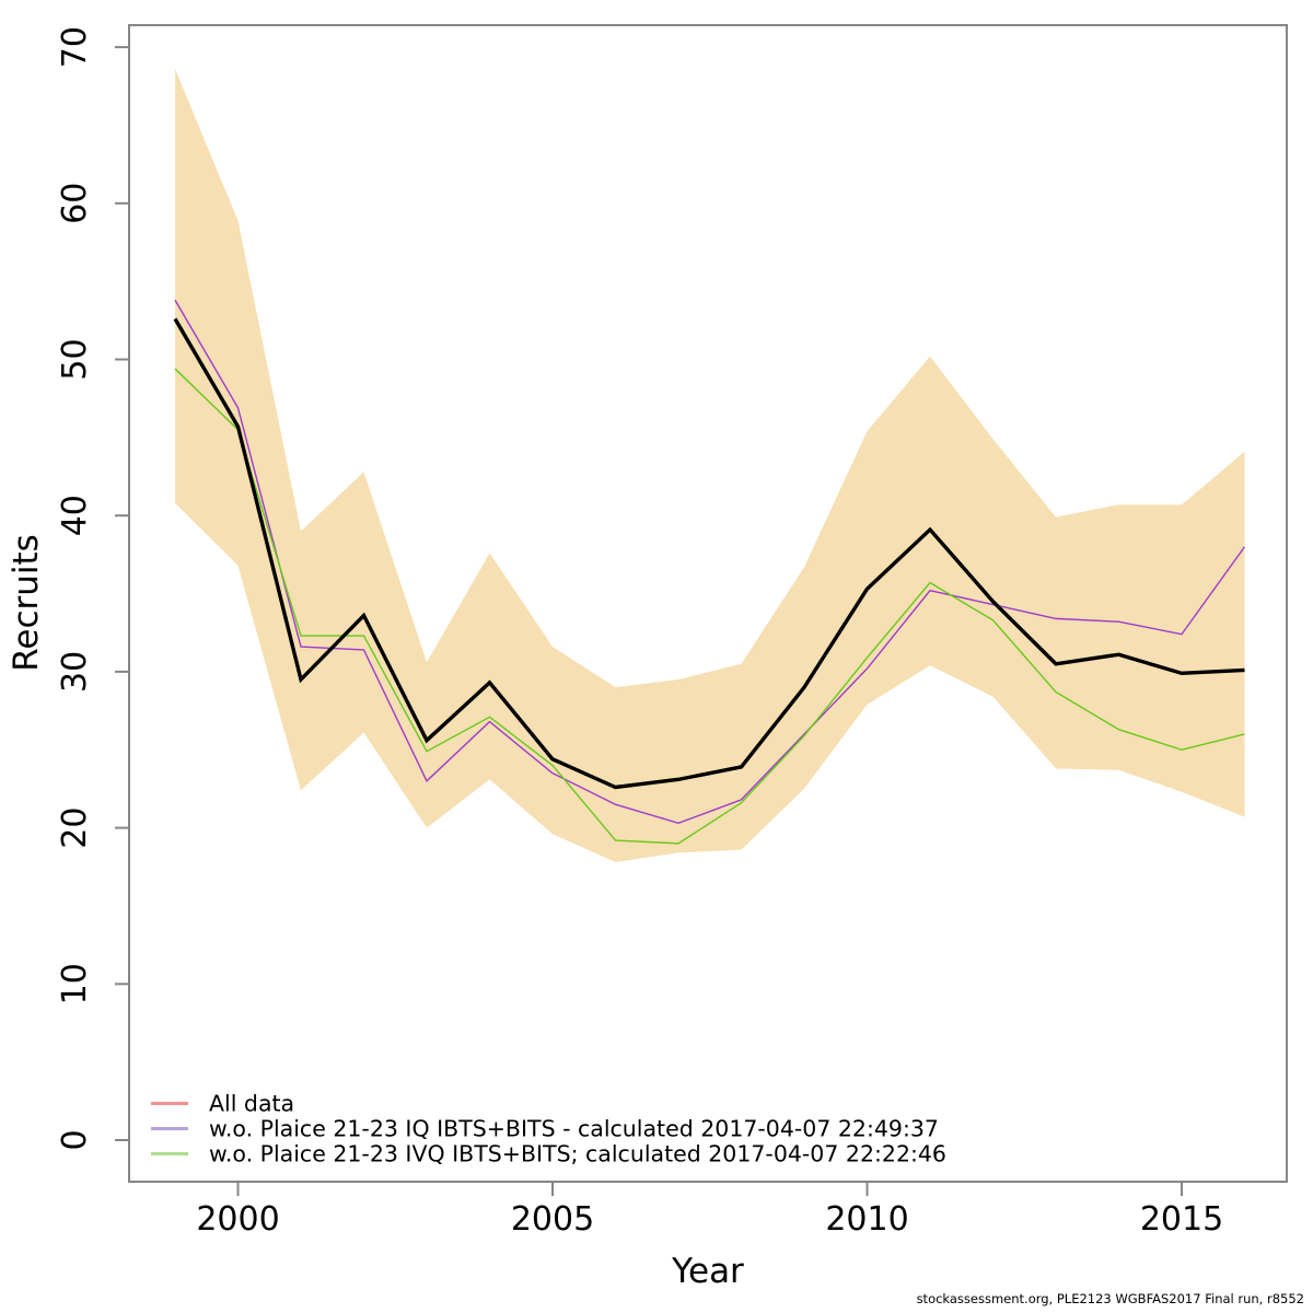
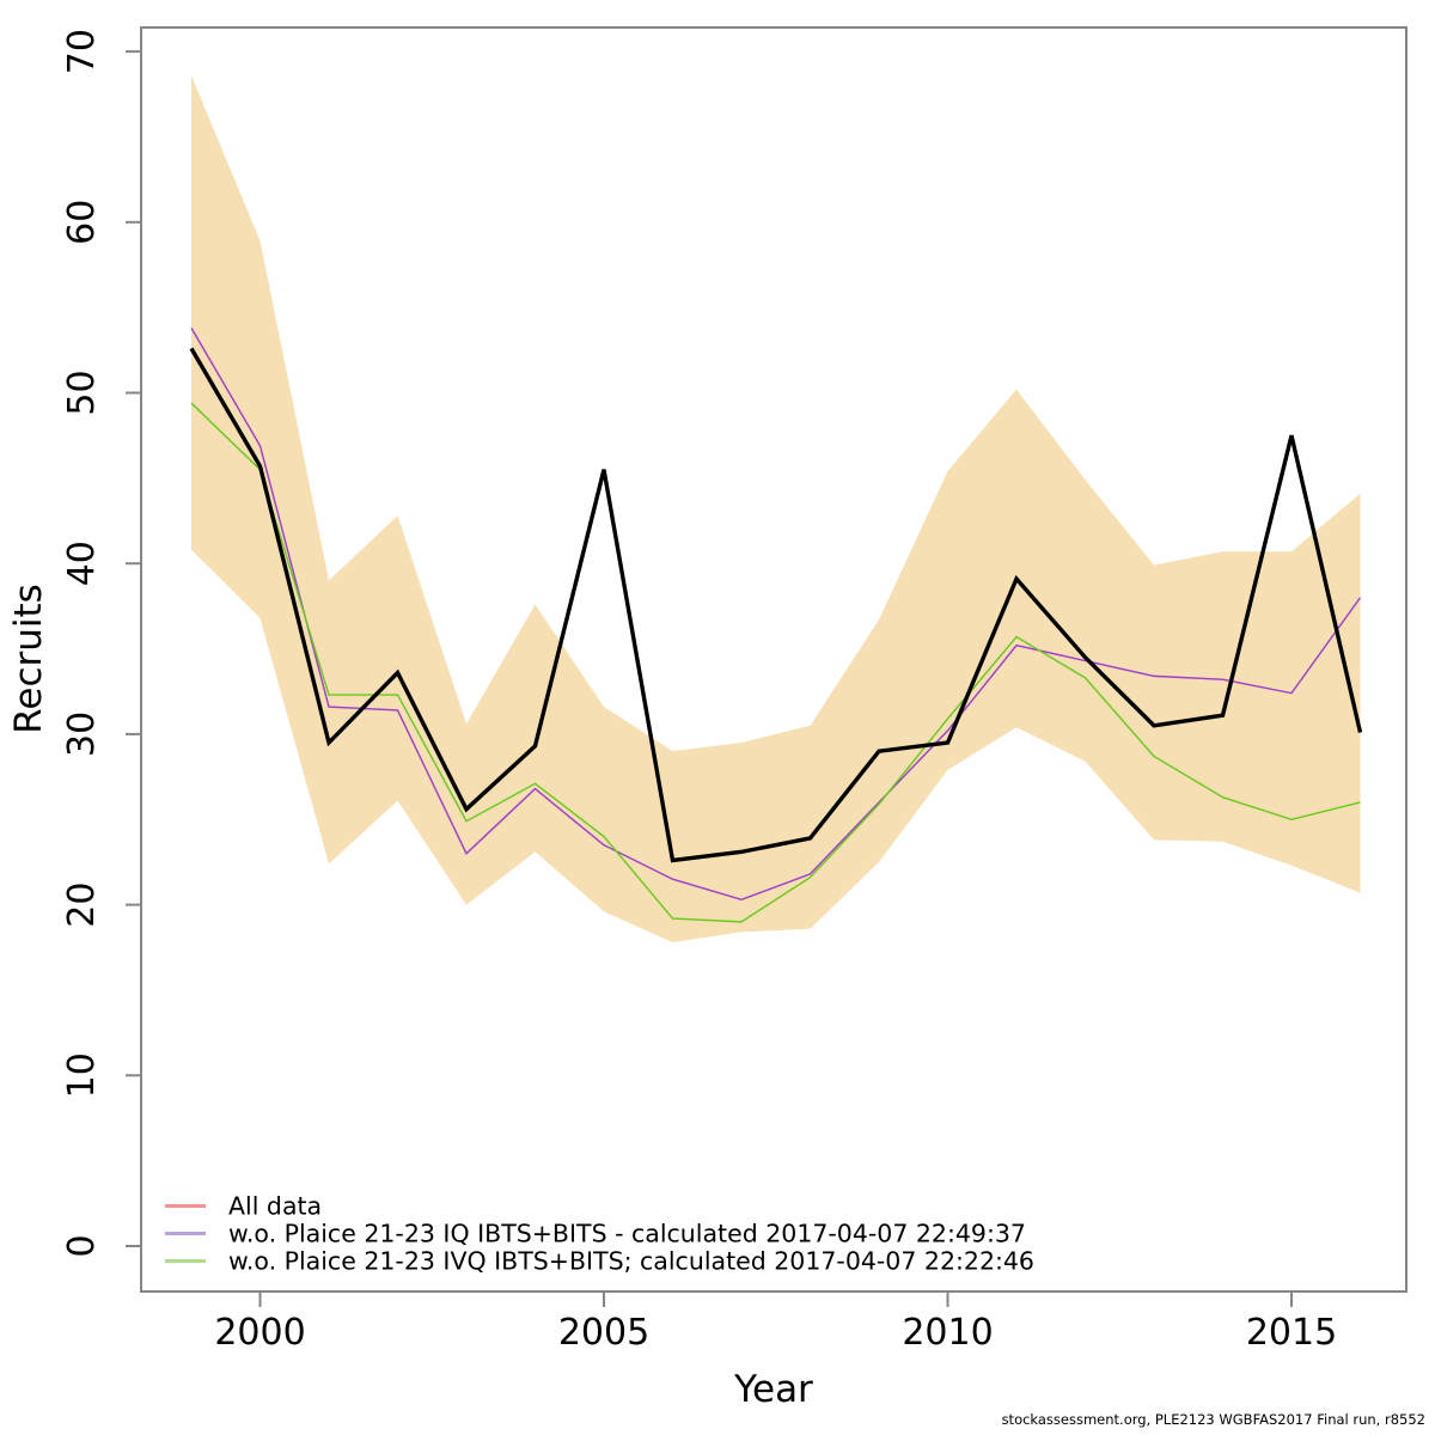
All data/2005: 24.4 -> 45.5
All data/2010: 35.3 -> 29.5
All data/2015: 29.9 -> 47.5
